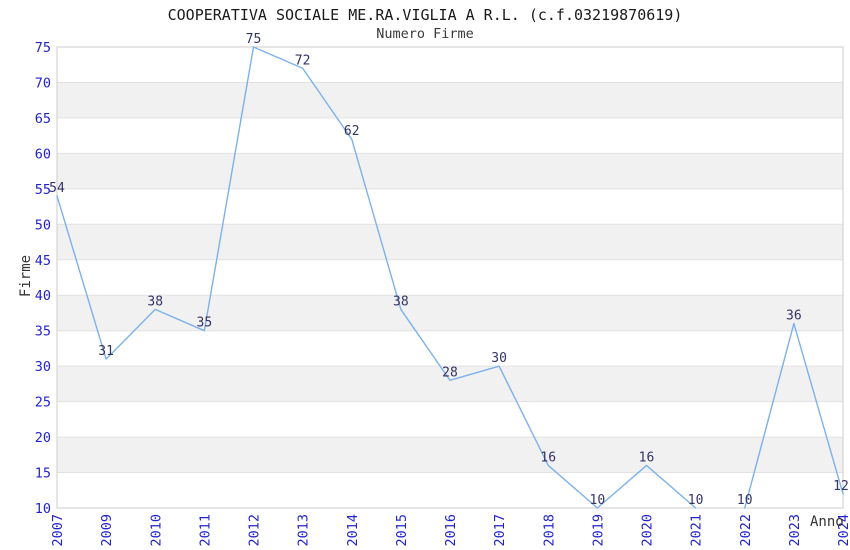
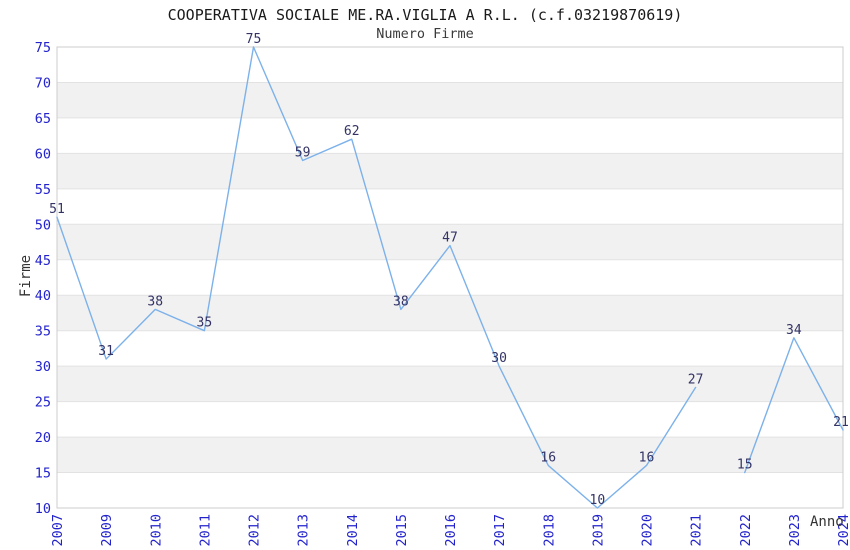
2007: 54 -> 51
2013: 72 -> 59
2016: 28 -> 47
2021: 10 -> 27
2022: 10 -> 15
2023: 36 -> 34
2024: 12 -> 21
